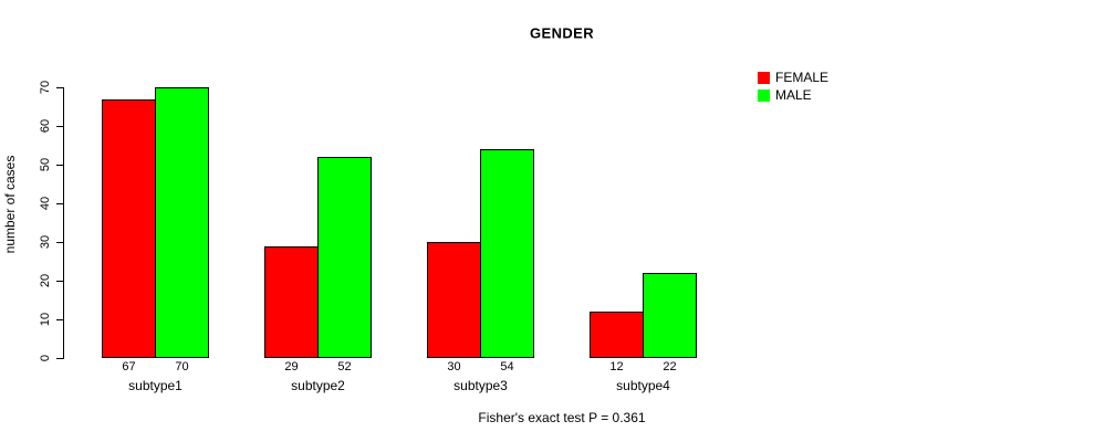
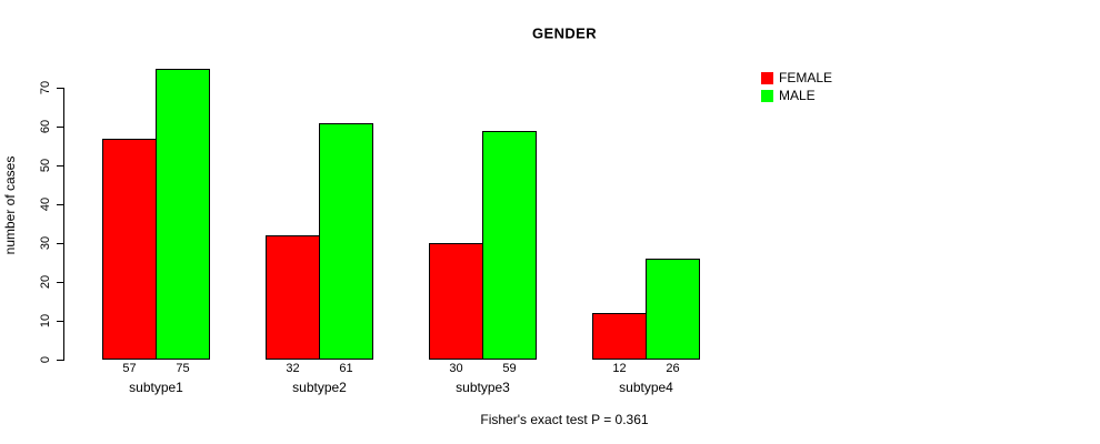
FEMALE/subtype1: 67 -> 57
MALE/subtype1: 70 -> 75
FEMALE/subtype2: 29 -> 32
MALE/subtype2: 52 -> 61
MALE/subtype3: 54 -> 59
MALE/subtype4: 22 -> 26
